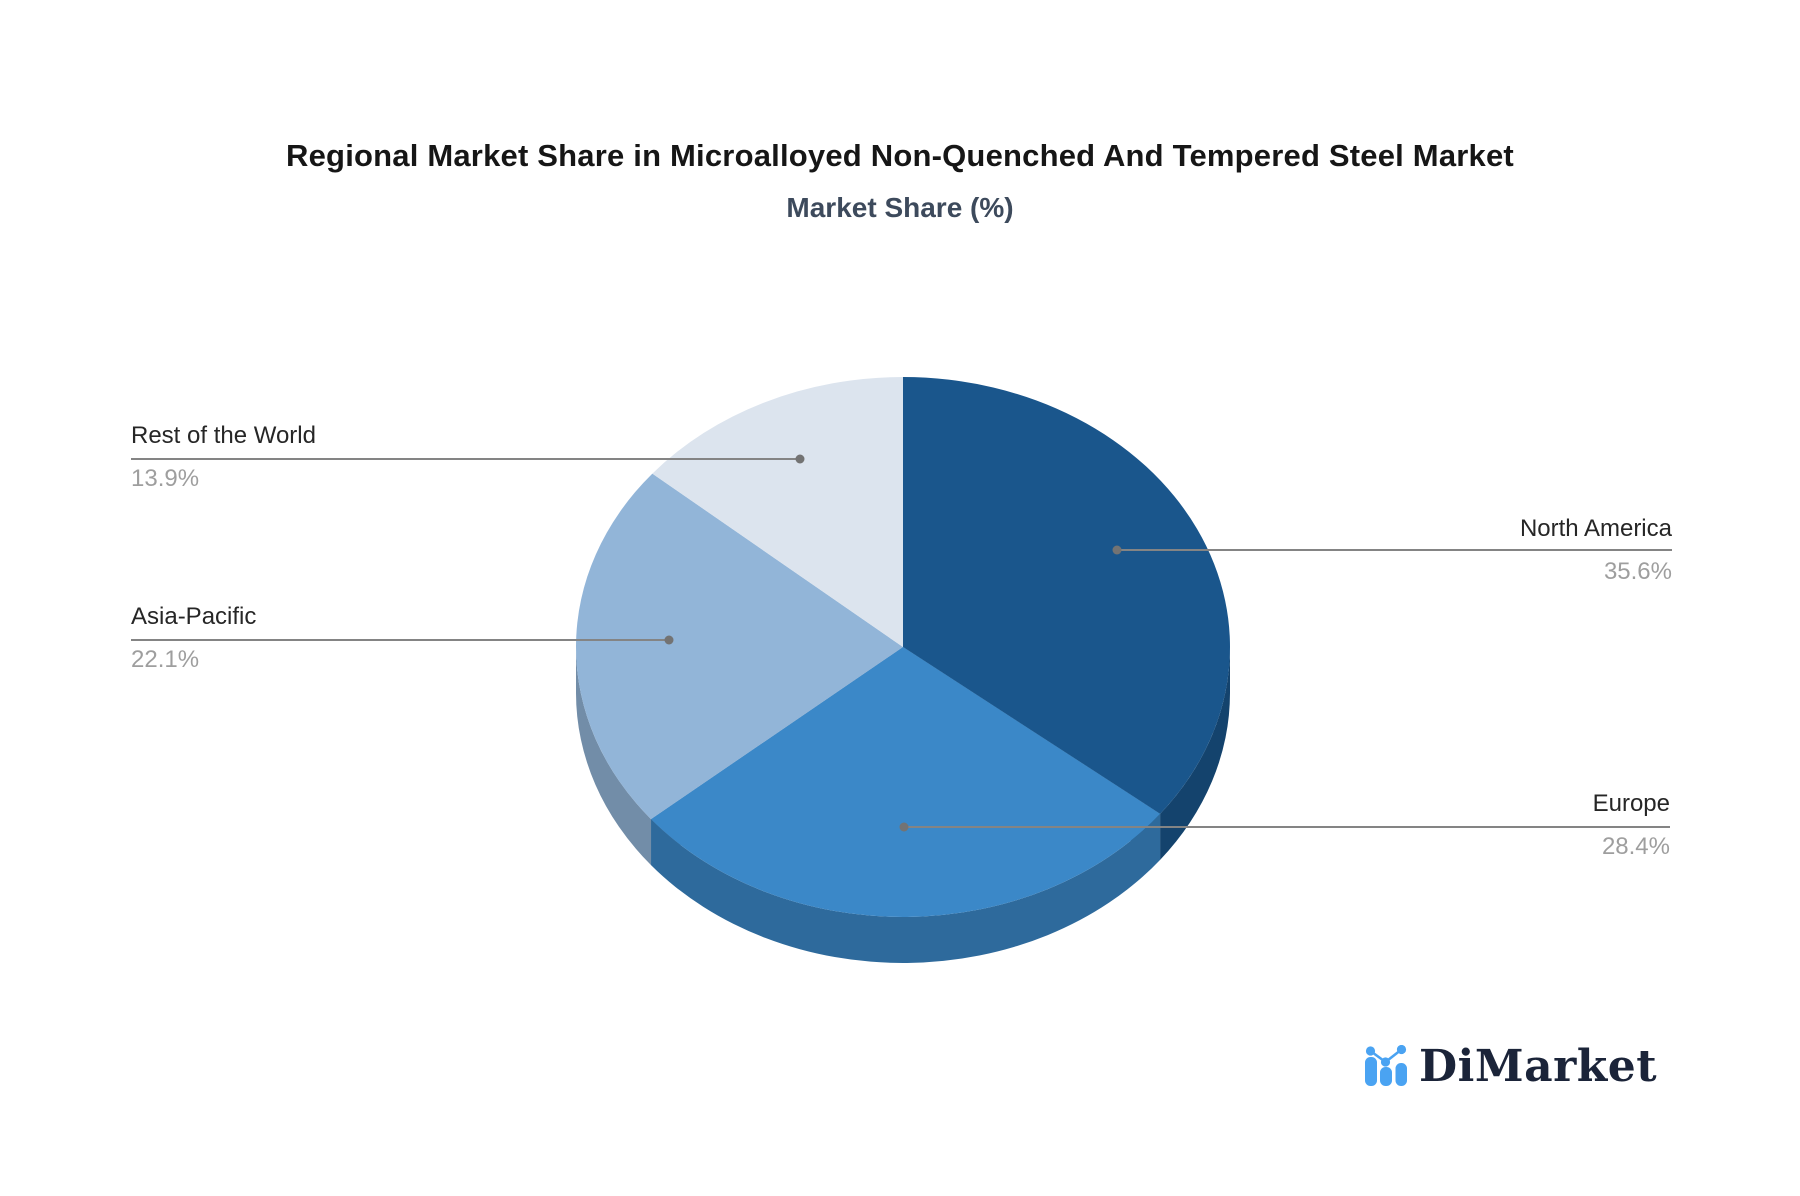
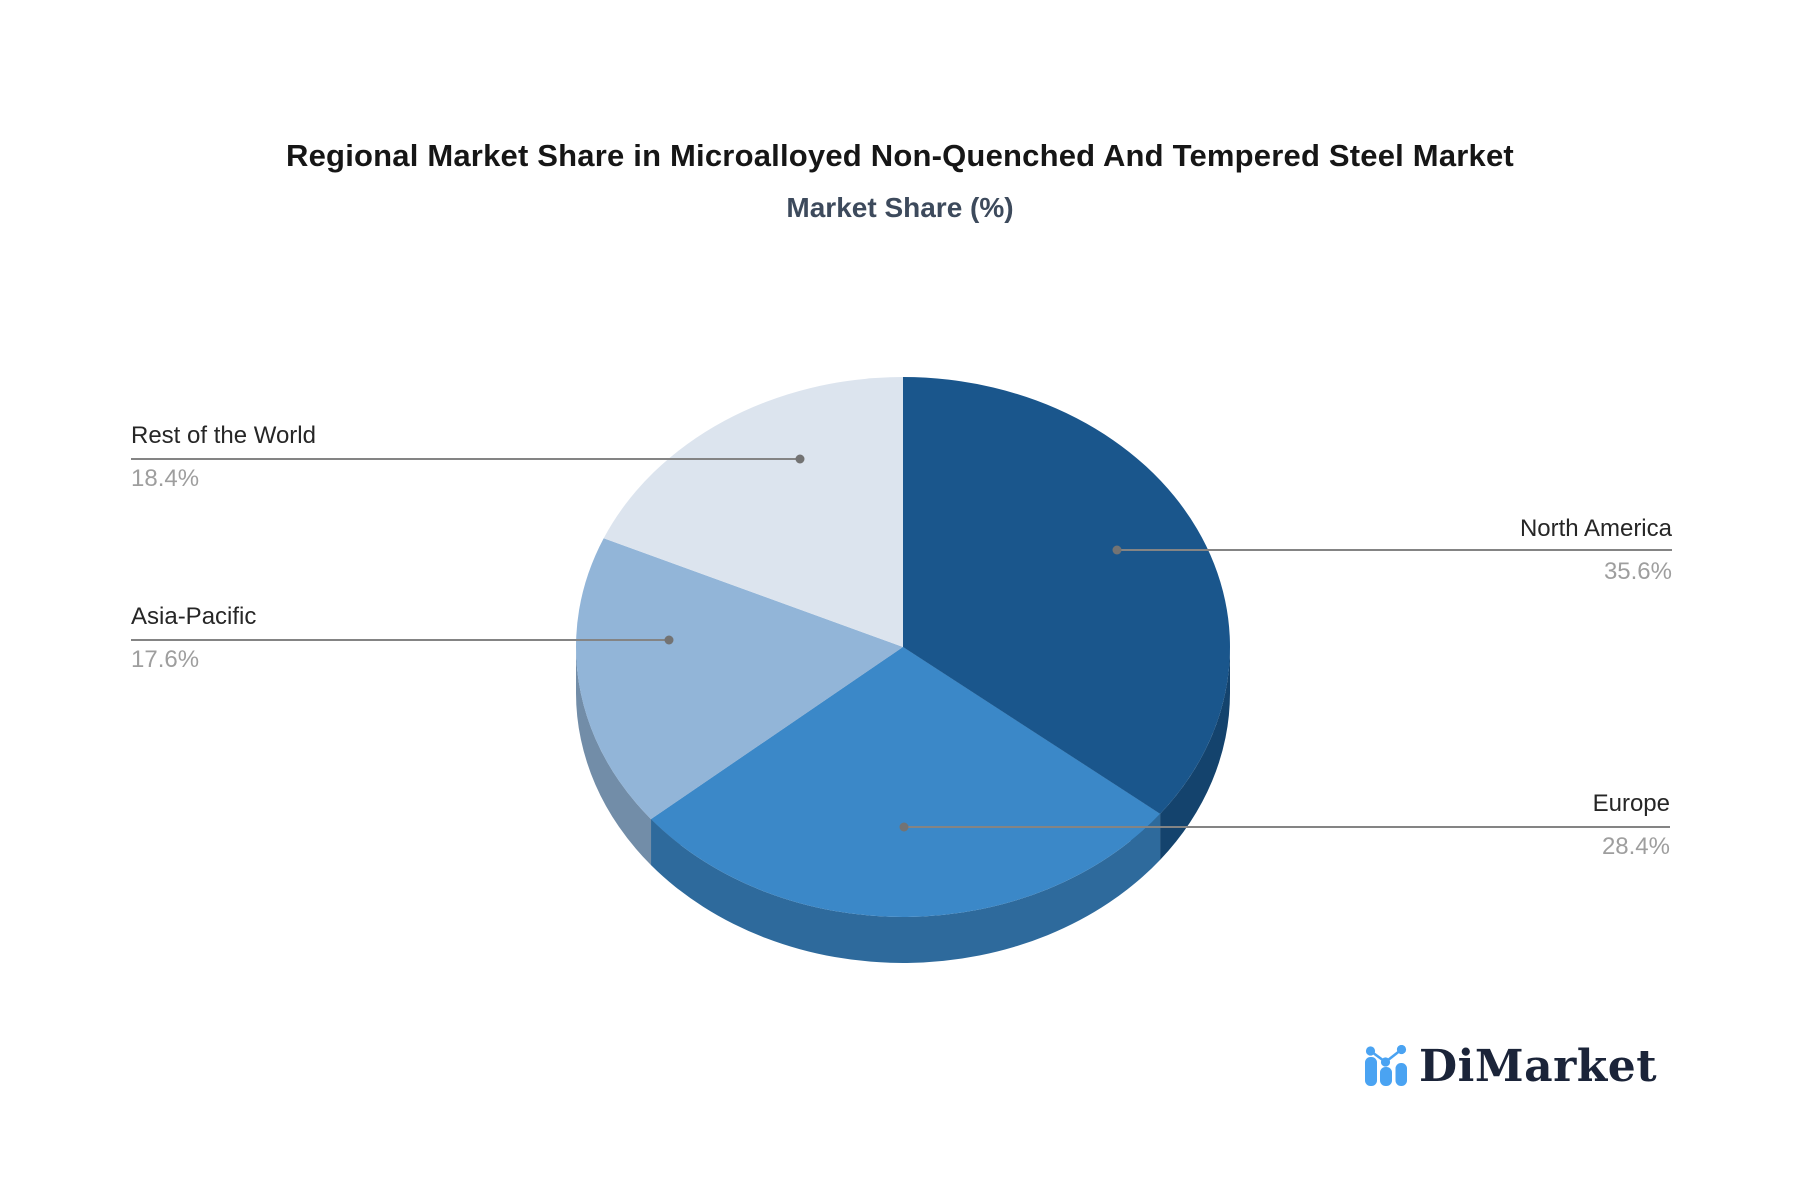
Asia-Pacific: 22.1% -> 17.6%
Rest of the World: 13.9% -> 18.4%
